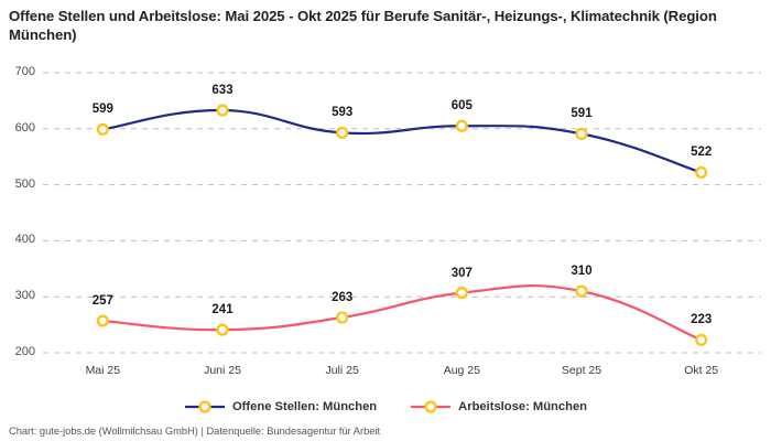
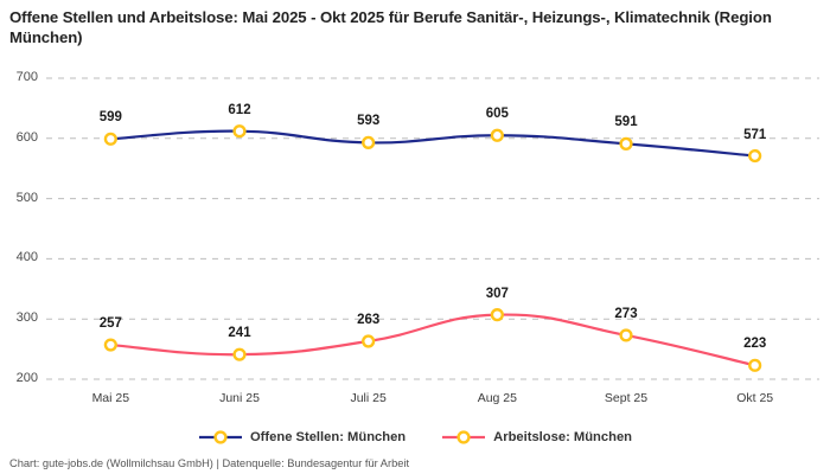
Offene Stellen: München/Juni 25: 633 -> 612
Arbeitslose: München/Sept 25: 310 -> 273
Offene Stellen: München/Okt 25: 522 -> 571
